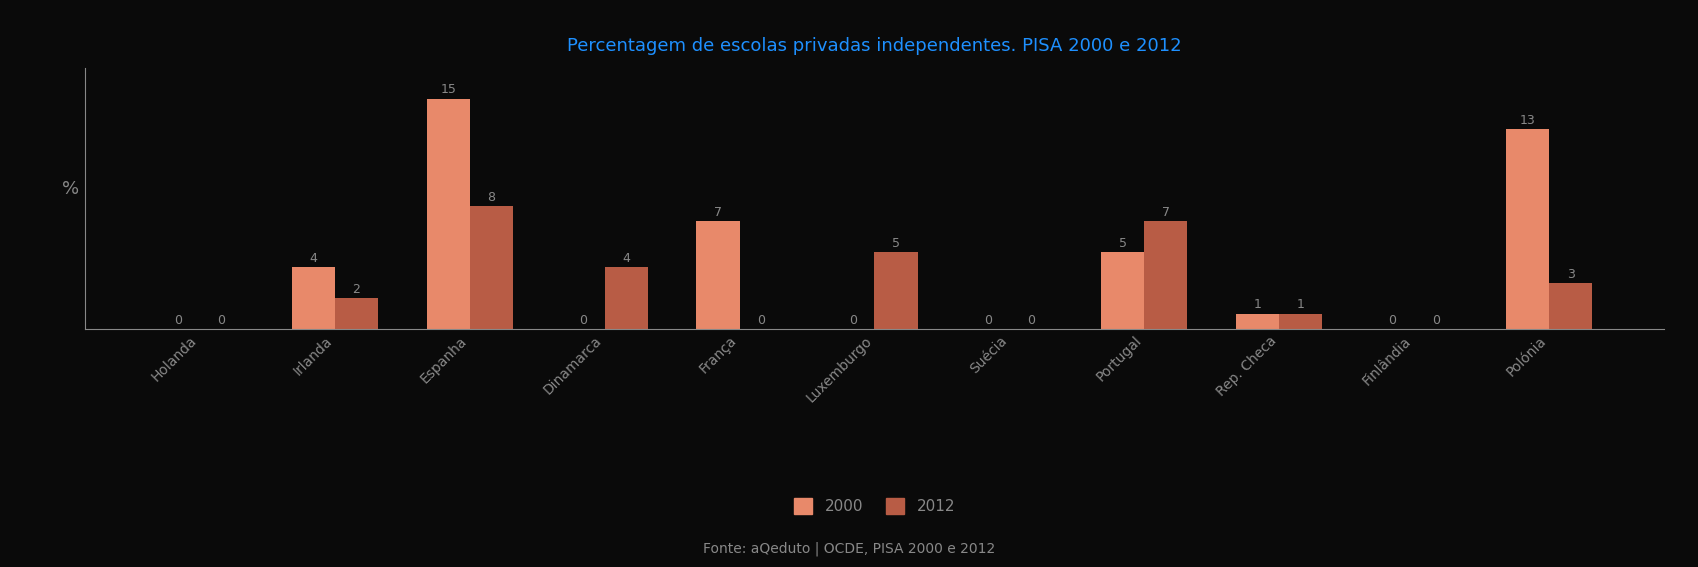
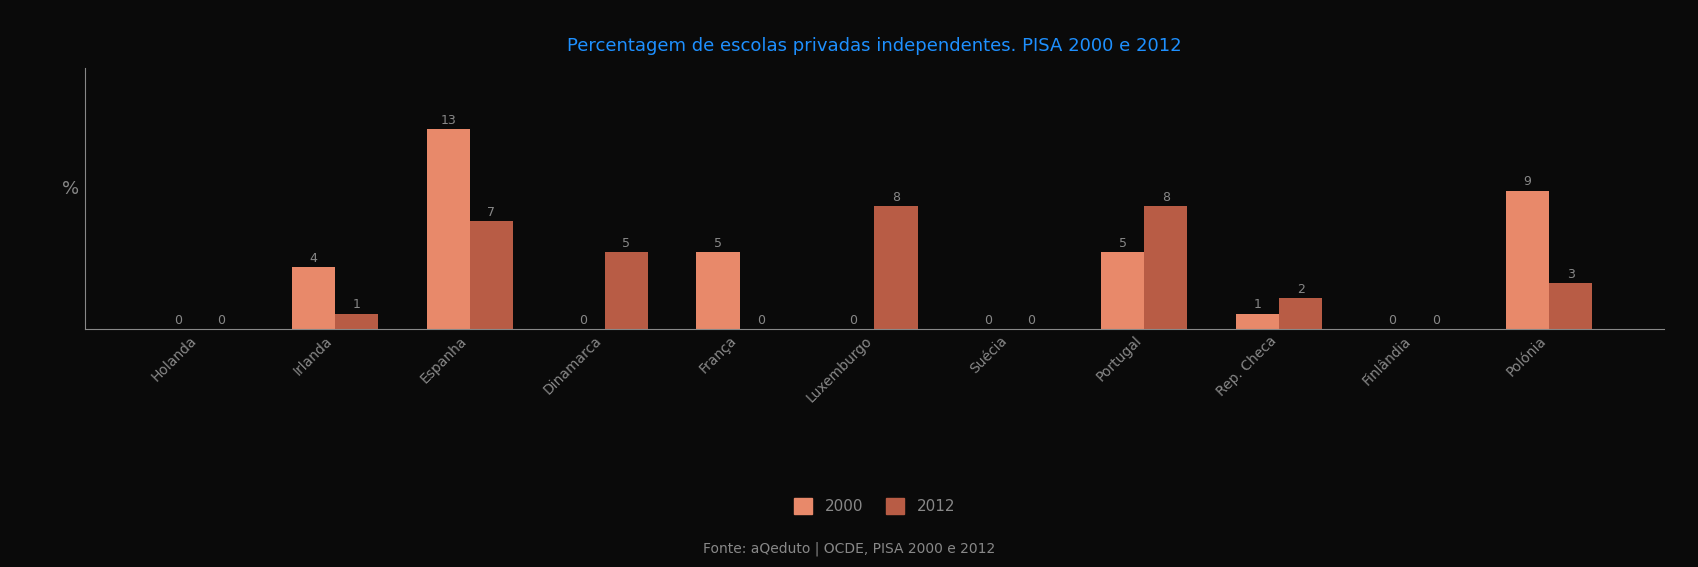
2012/Irlanda: 2 -> 1
2000/Espanha: 15 -> 13
2012/Espanha: 8 -> 7
2012/Dinamarca: 4 -> 5
2000/França: 7 -> 5
2012/Luxemburgo: 5 -> 8
2012/Portugal: 7 -> 8
2012/Rep. Checa: 1 -> 2
2000/Polónia: 13 -> 9
